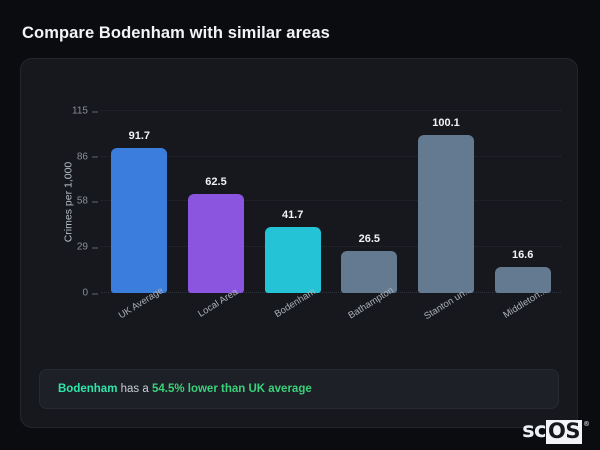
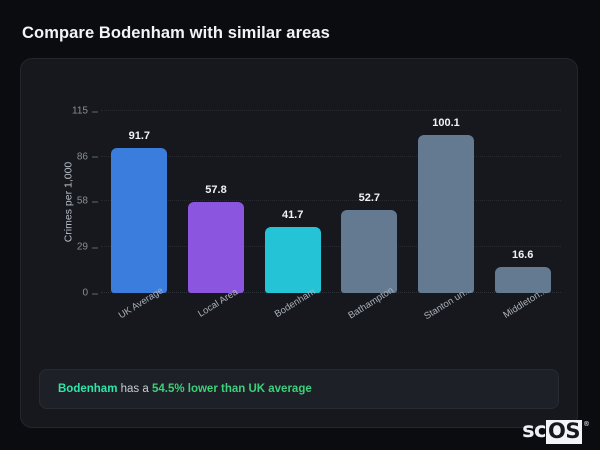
Local Area: 62.5 -> 57.8
Bathampton: 26.5 -> 52.7
